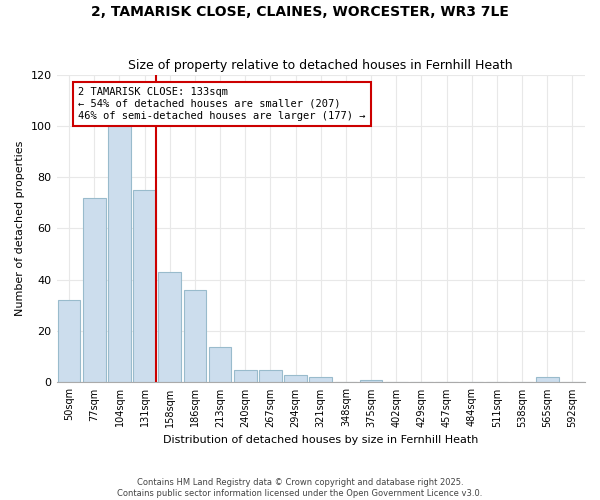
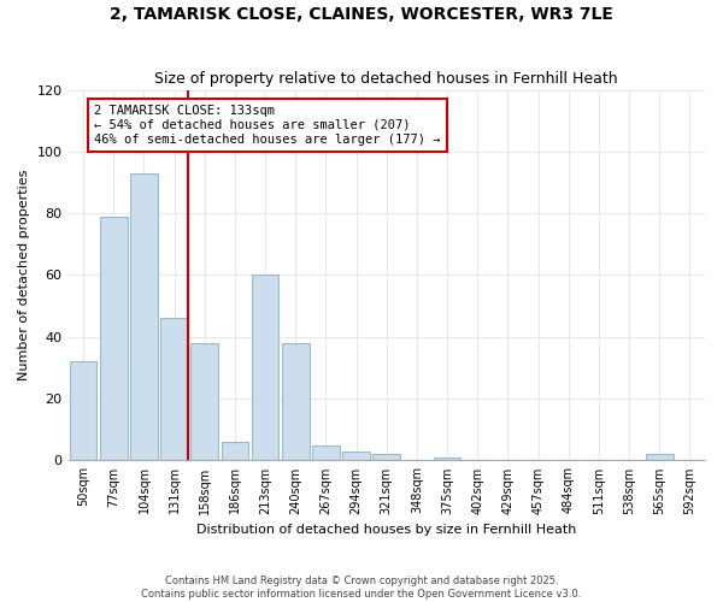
77sqm: 72 -> 79
104sqm: 100 -> 93
131sqm: 75 -> 46
158sqm: 43 -> 38
186sqm: 36 -> 6
213sqm: 14 -> 60
240sqm: 5 -> 38
